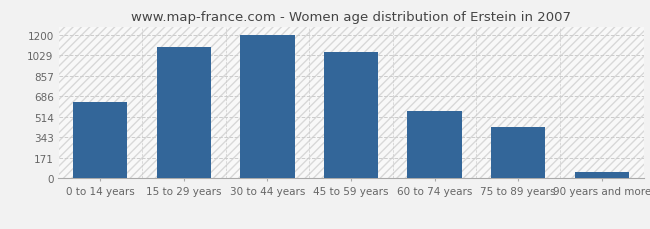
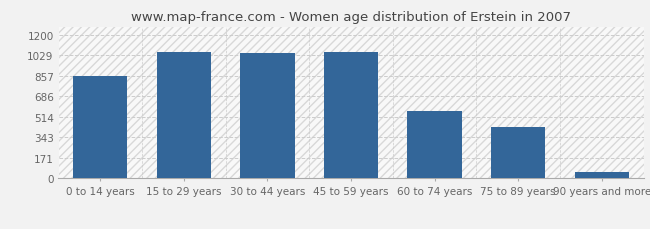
0 to 14 years: 640 -> 860
15 to 29 years: 1100 -> 1060
30 to 44 years: 1200 -> 1050
